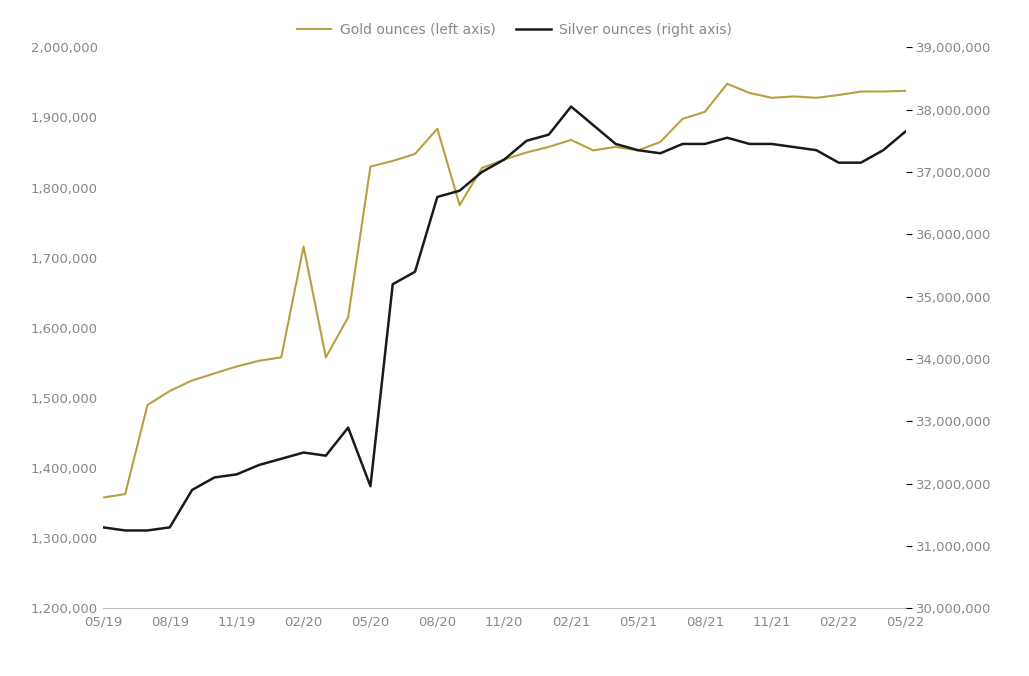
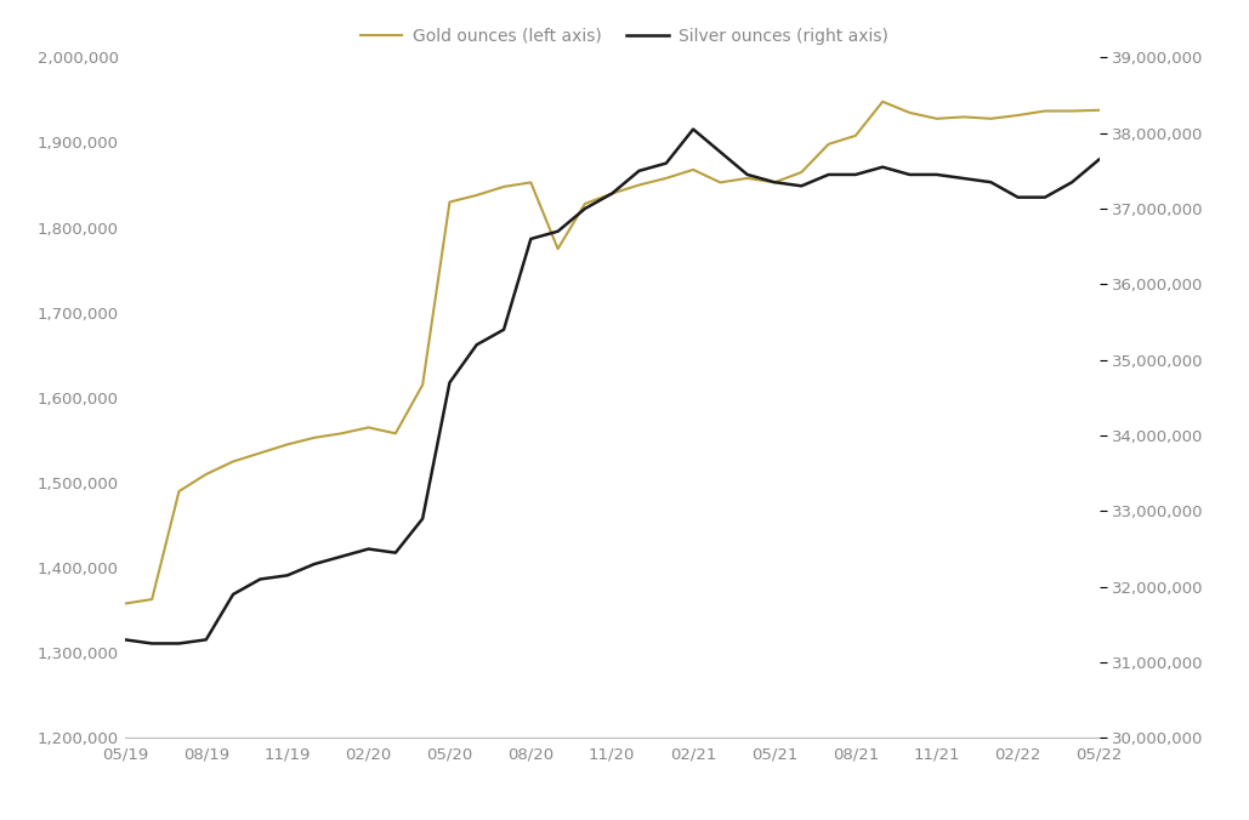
Gold ounces (left axis)/02/20: 1,716,000 -> 1,565,000
Silver ounces (right axis)/05/20: 31,960,000 -> 34,700,000
Gold ounces (left axis)/08/20: 1,884,000 -> 1,853,000
